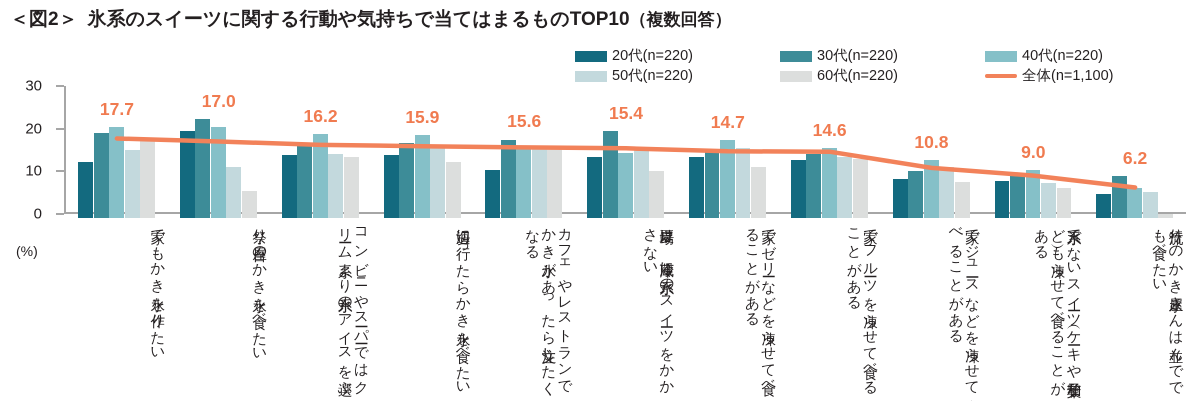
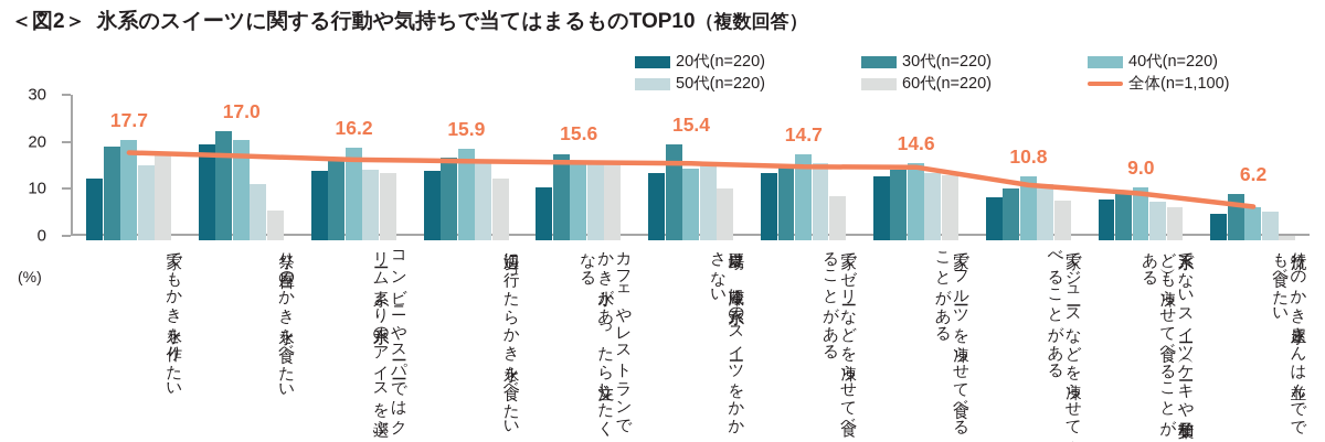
60代(n=220)/家でゼリーなどを凍らせて食べることがある: 12 -> 9
